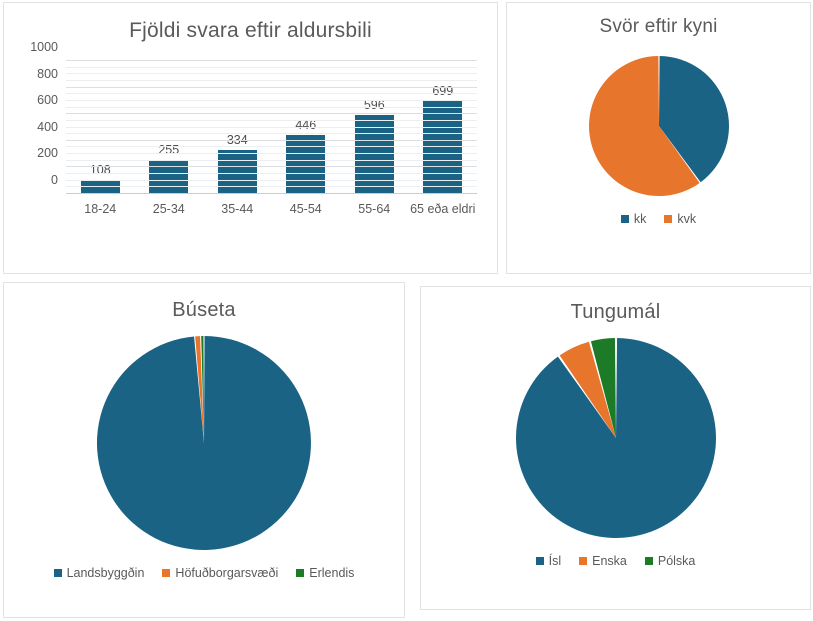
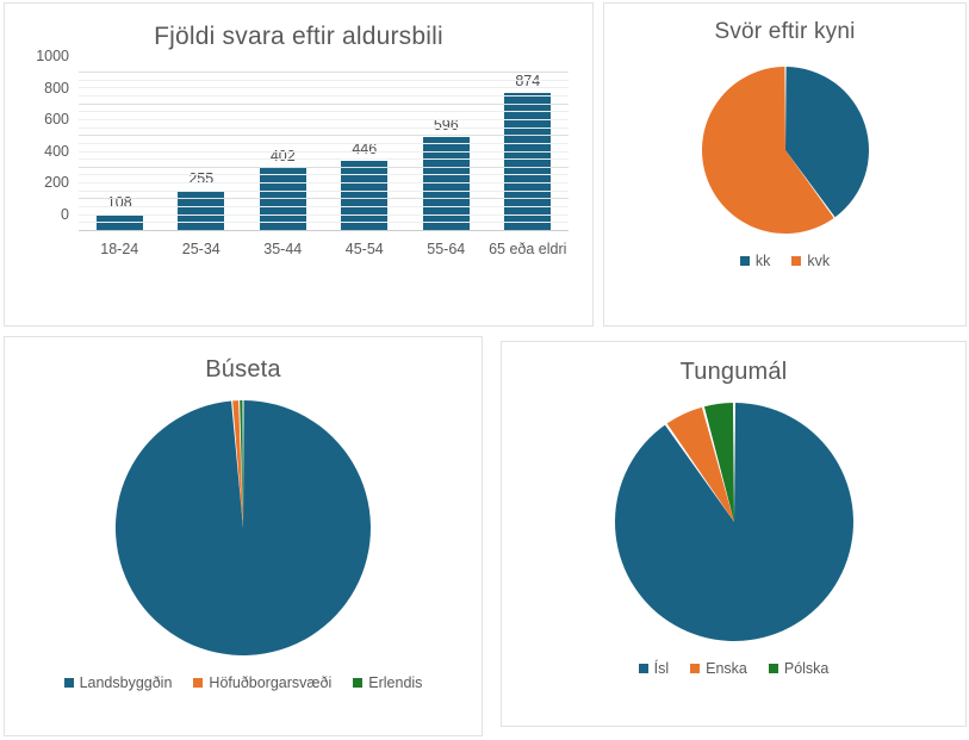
Fjöldi svara eftir aldursbili/35-44: 334 -> 402
Fjöldi svara eftir aldursbili/65 eða eldri: 699 -> 874
